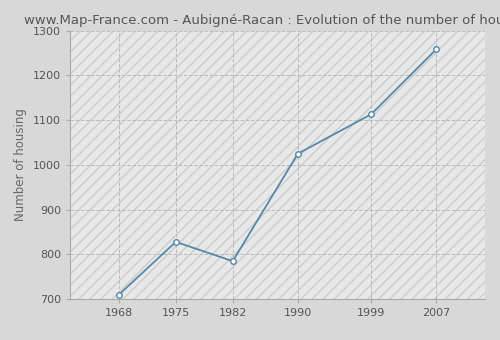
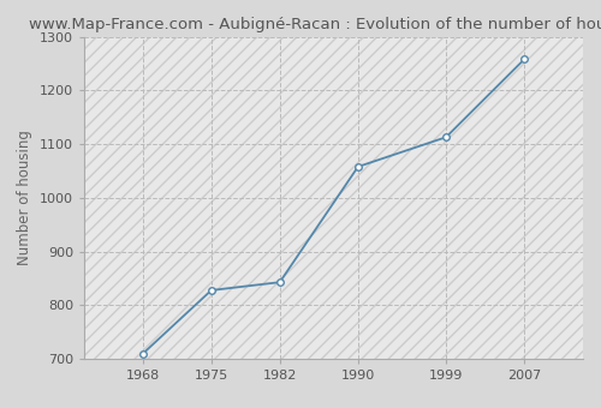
1982: 785 -> 843
1990: 1025 -> 1058
